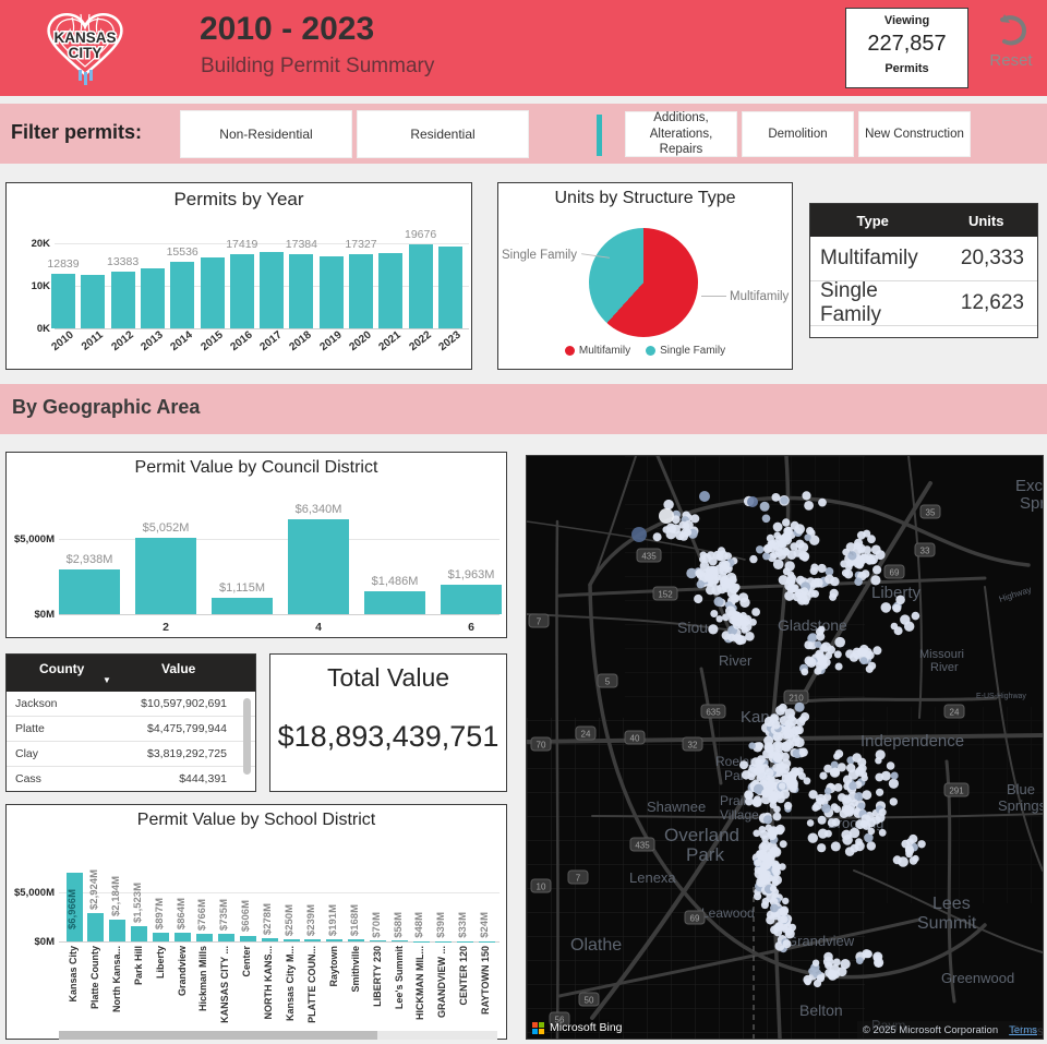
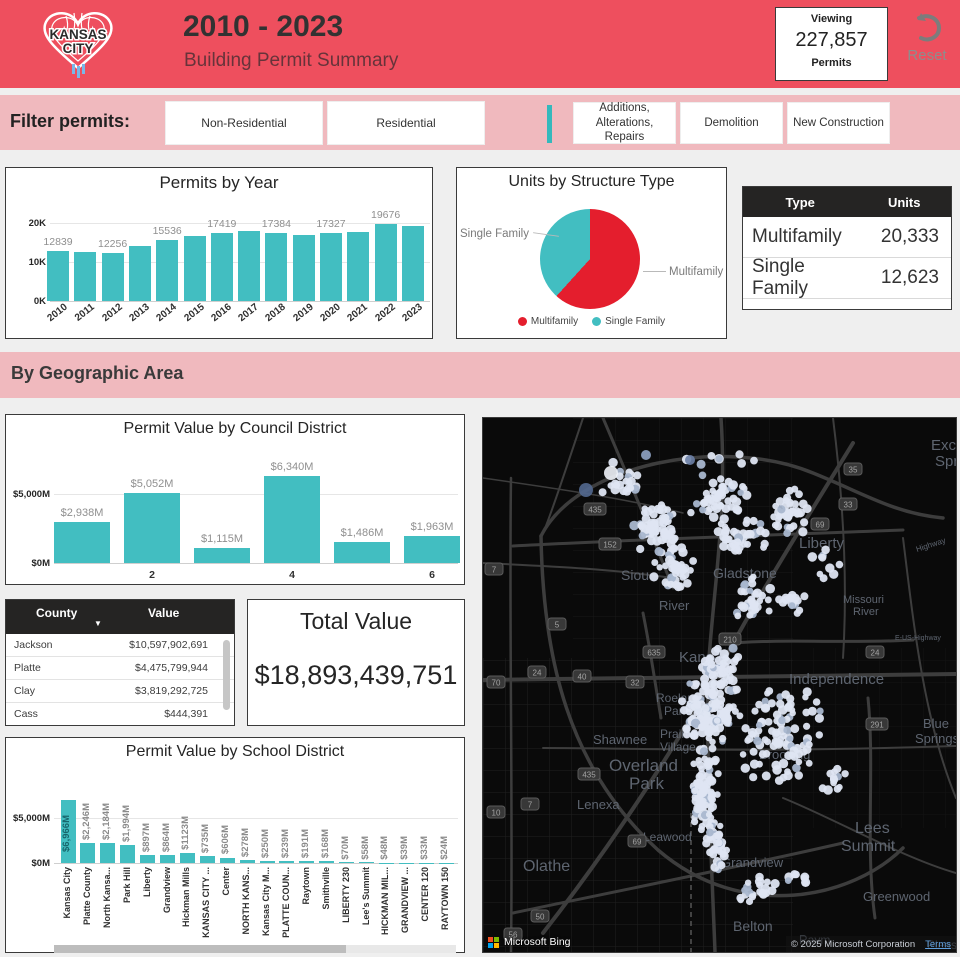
Permits by Year/2012: 13383 -> 12256
Permit Value by School District/Platte County: $2,924M -> $2,246M
Permit Value by School District/Park Hill: $1,523M -> $1,994M
Permit Value by School District/Hickman Mills: $766M -> $1123M
